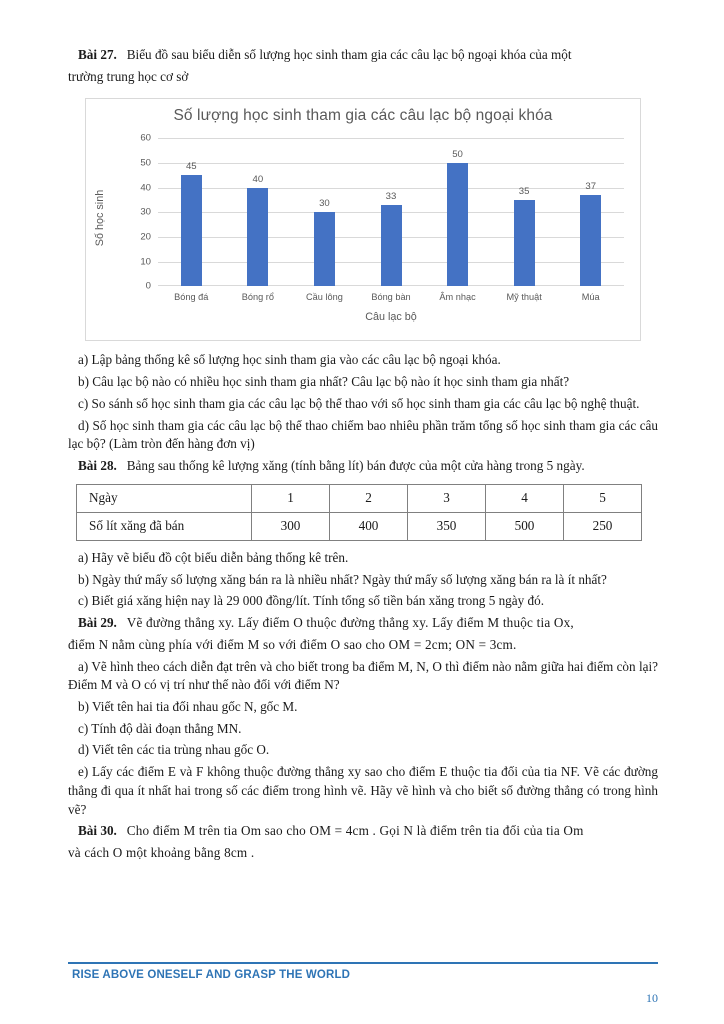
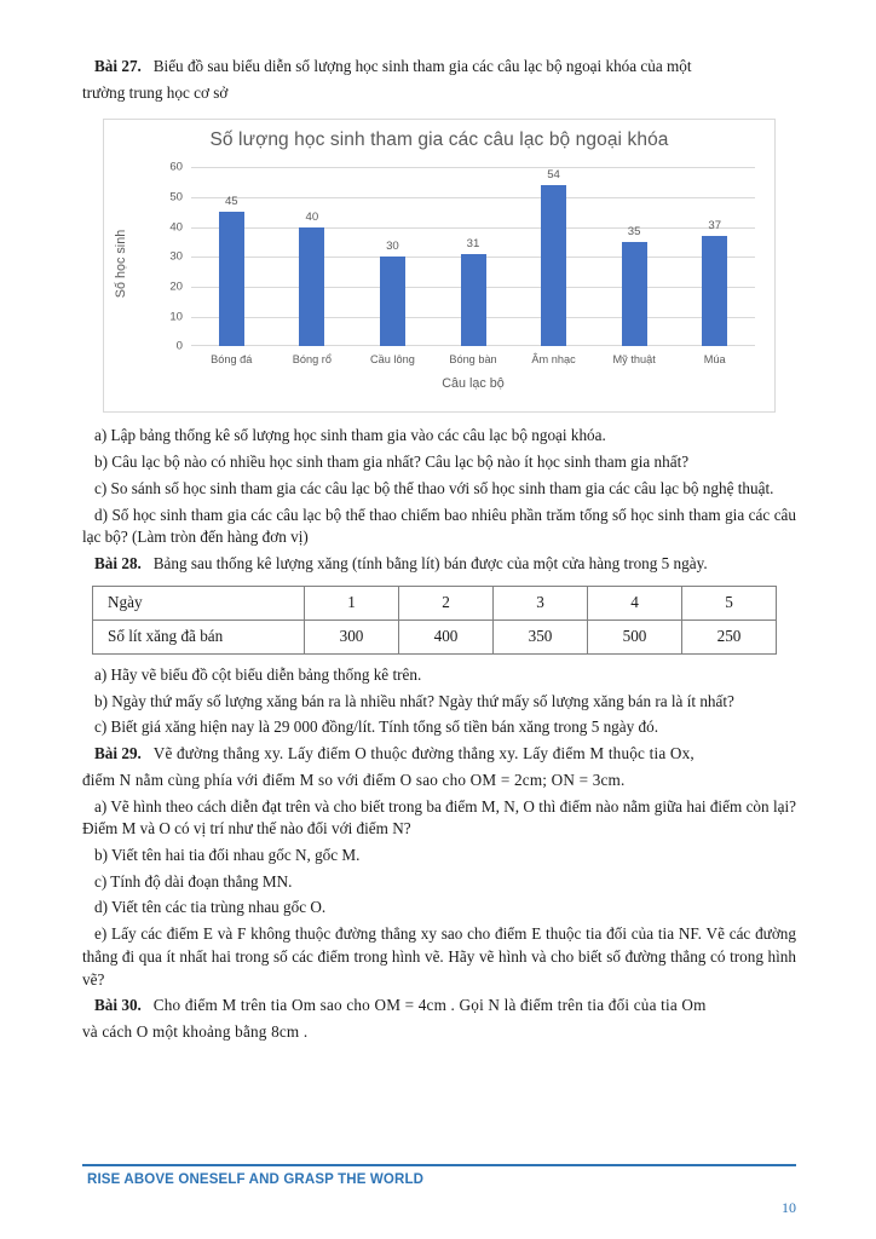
Bóng bàn: 33 -> 31
Âm nhạc: 50 -> 54
